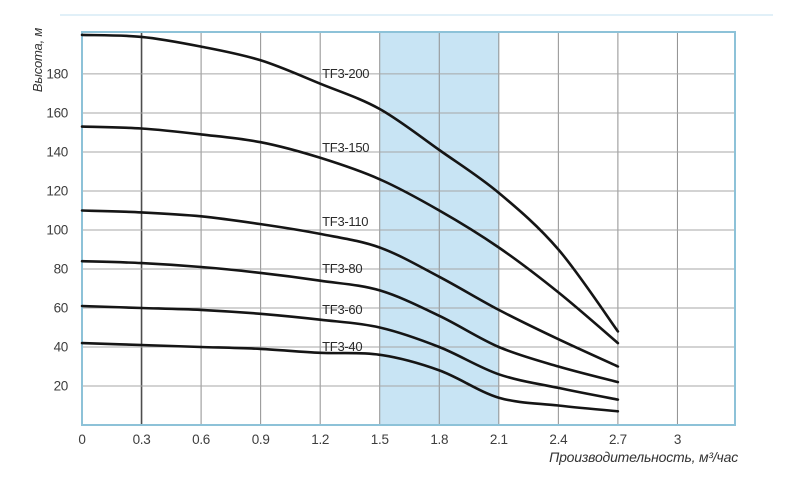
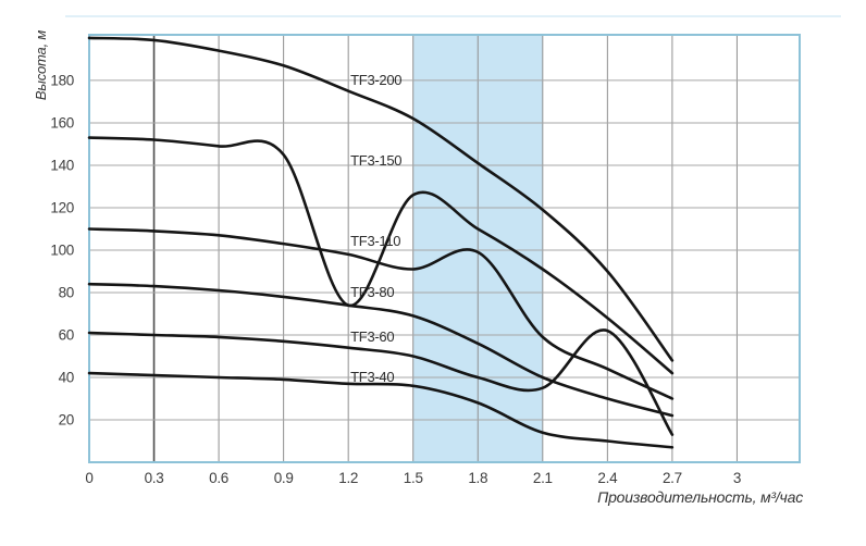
TF3-150/1.2: 137 -> 74
TF3-110/1.8: 76 -> 99
TF3-60/2.1: 26 -> 35
TF3-60/2.4: 19 -> 62
